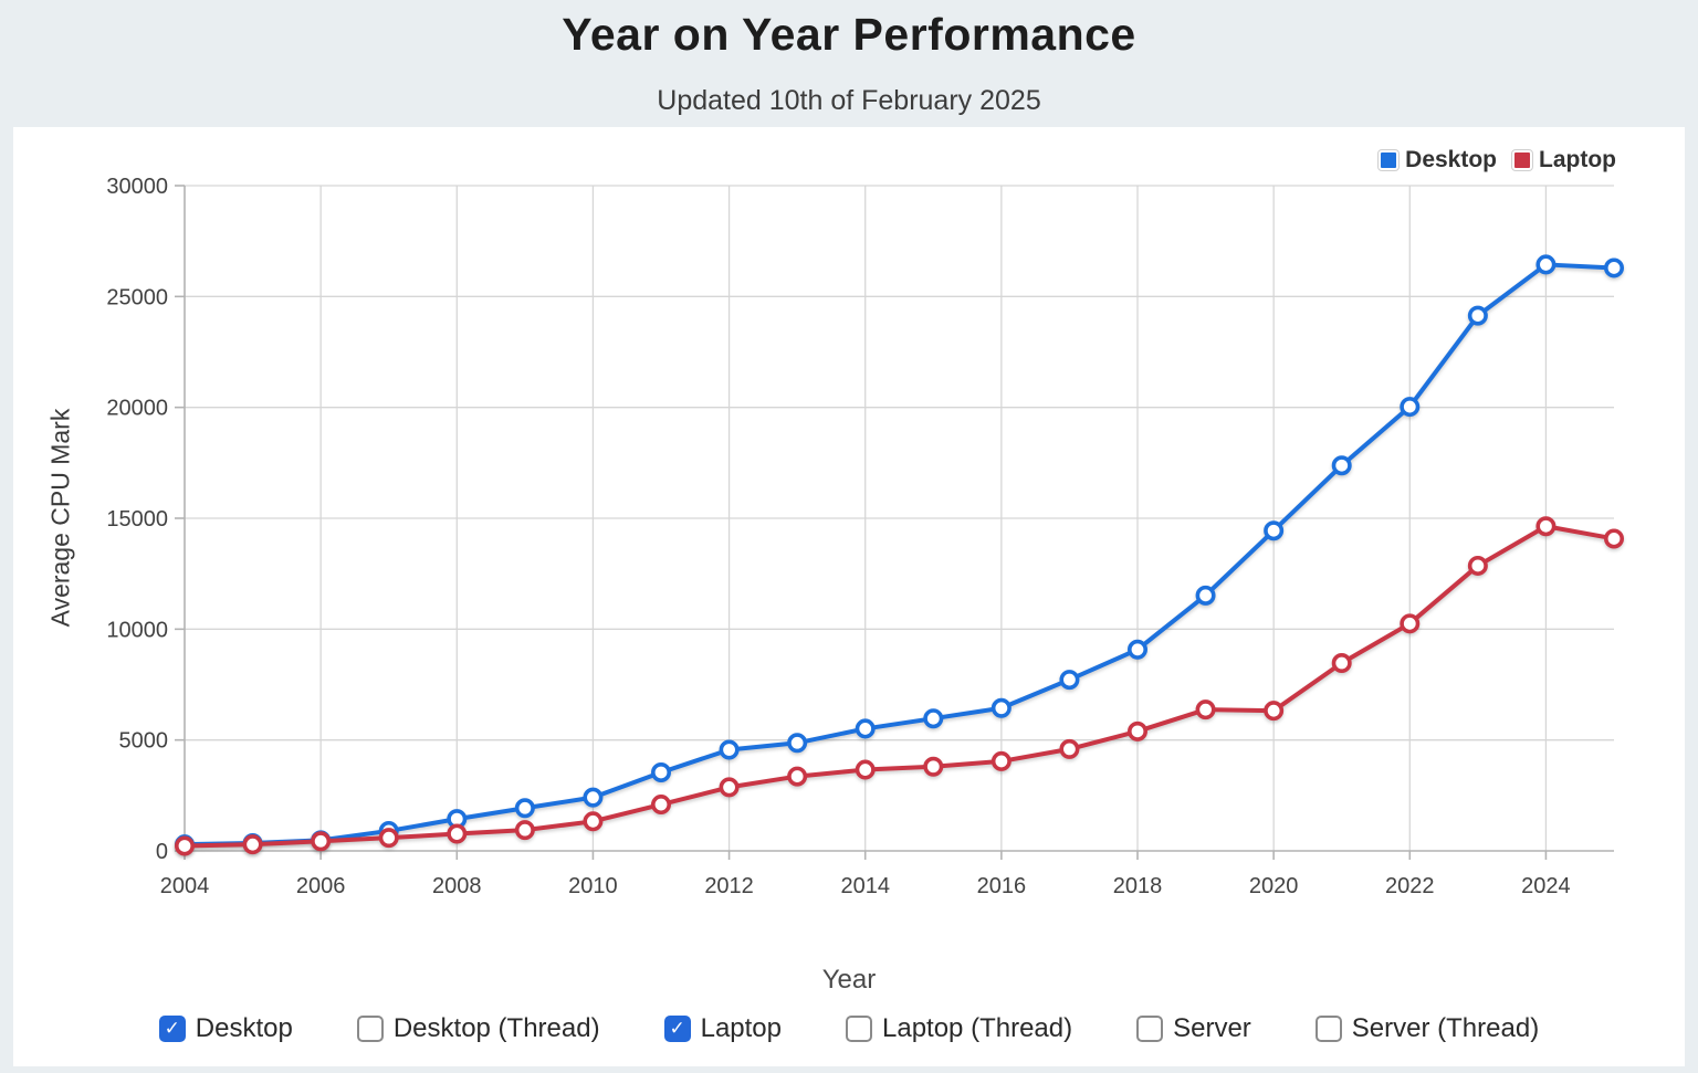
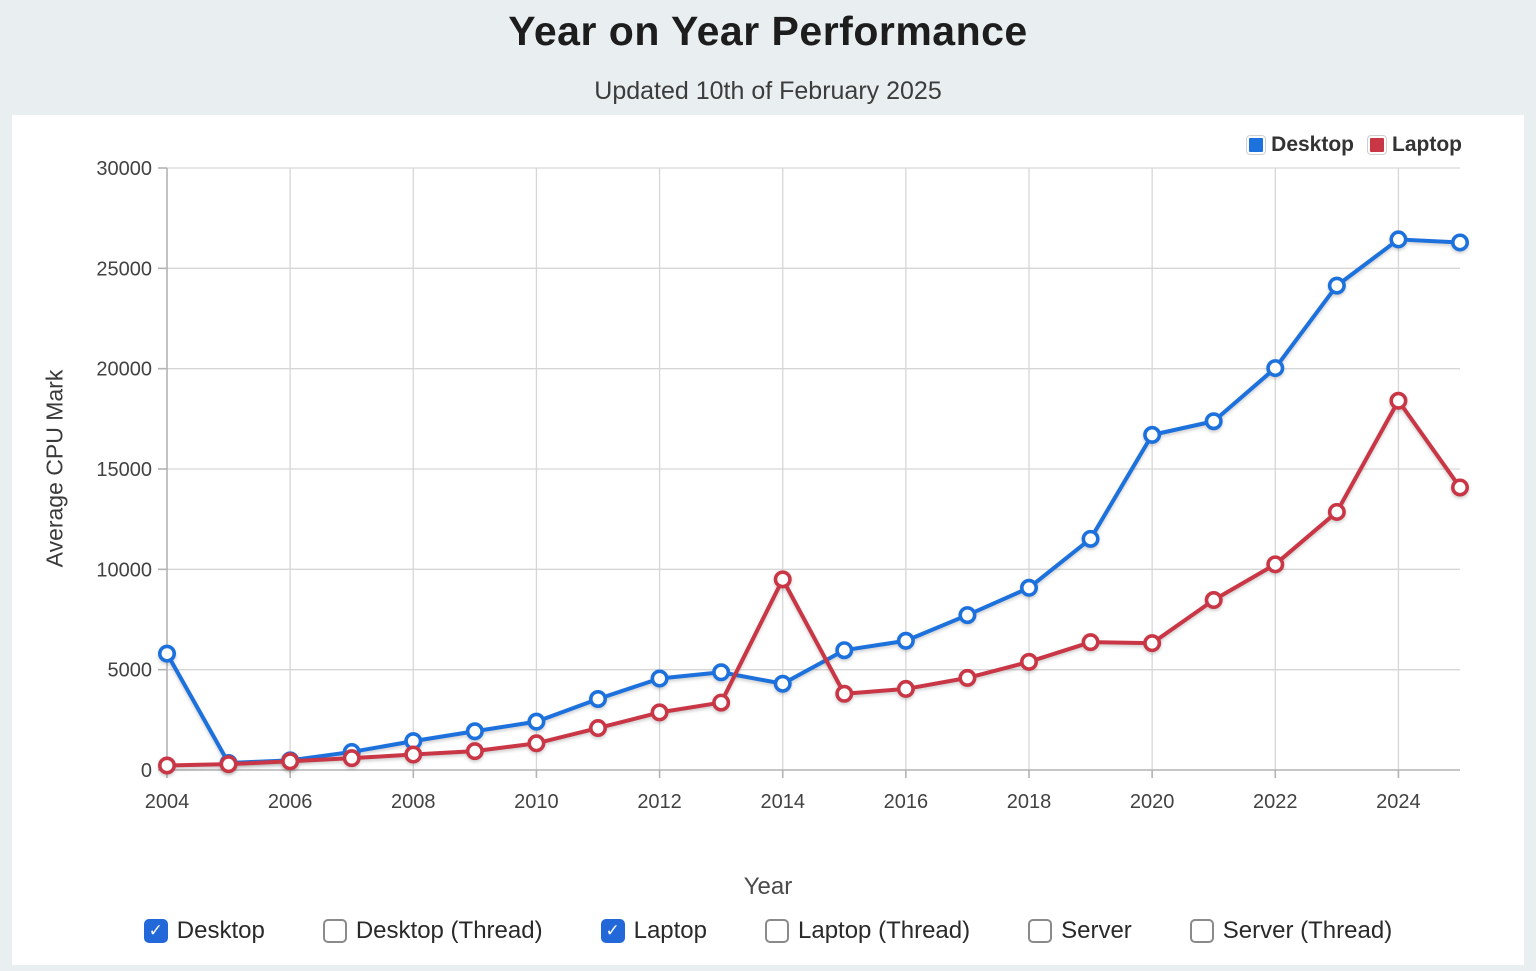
Desktop/2004: 300 -> 5800
Desktop/2014: 5500 -> 4300
Laptop/2014: 3700 -> 9500
Desktop/2020: 14400 -> 16700
Laptop/2024: 14600 -> 18400
